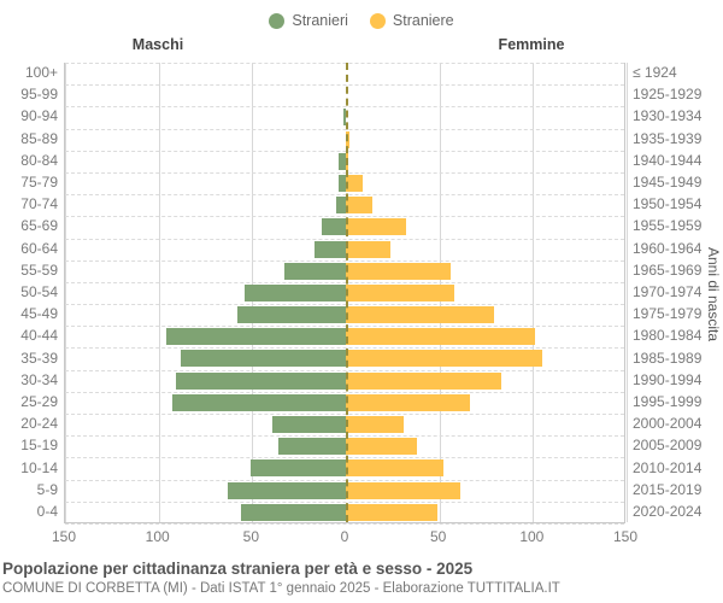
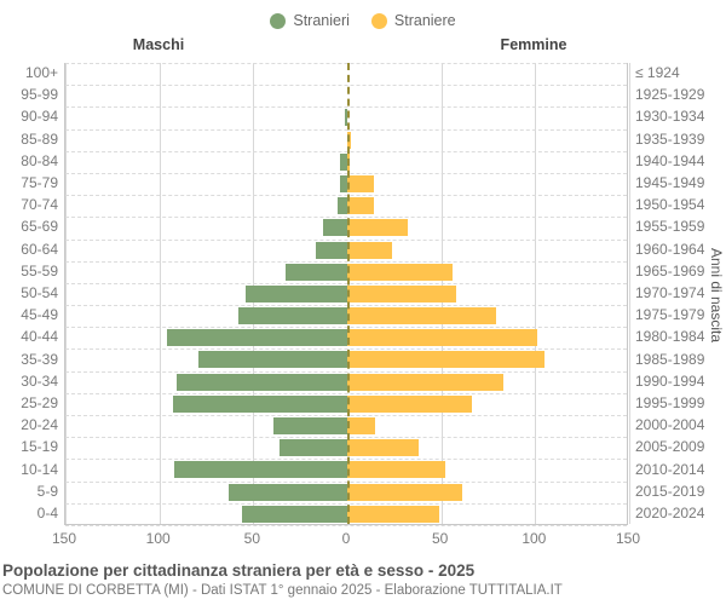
Straniere/75-79: 9 -> 14
Stranieri/35-39: 88 -> 79
Straniere/20-24: 31 -> 15
Stranieri/10-14: 51 -> 92
